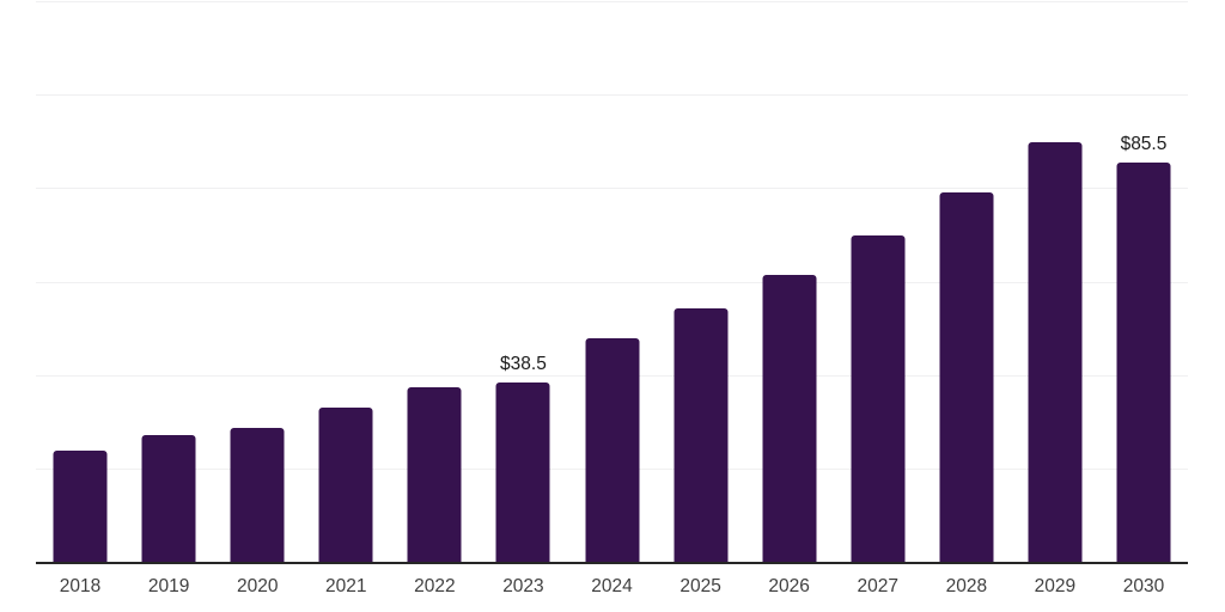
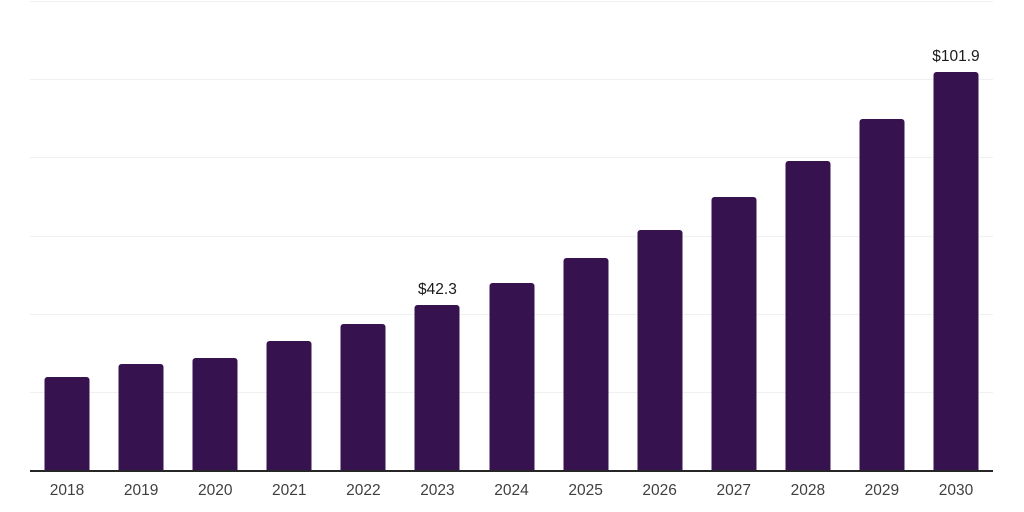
2023: $38.5 -> $42.3
2030: $85.5 -> $101.9
